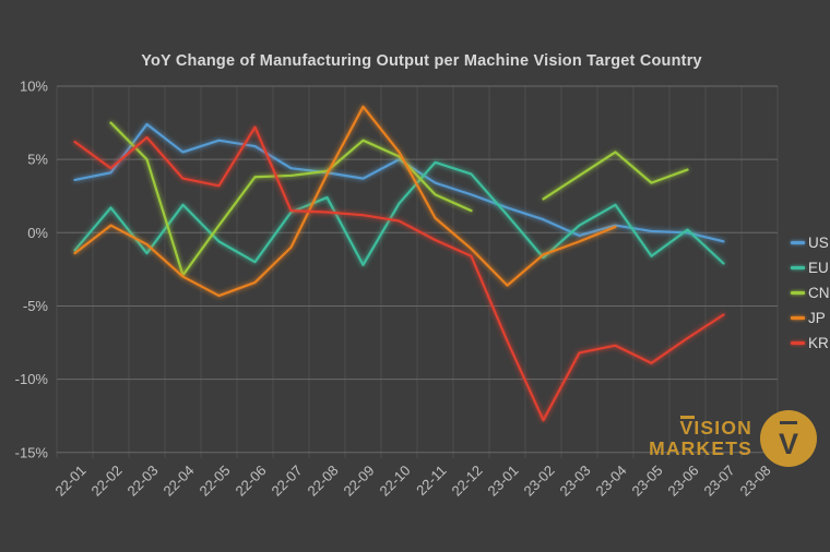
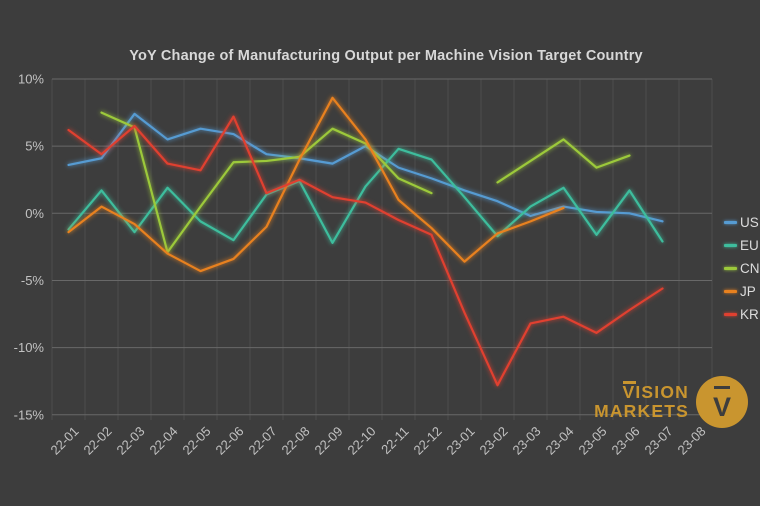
CN/22-03: 5.0% -> 6.4%
KR/22-08: 1.4% -> 2.5%
EU/23-06: 0.2% -> 1.7%
